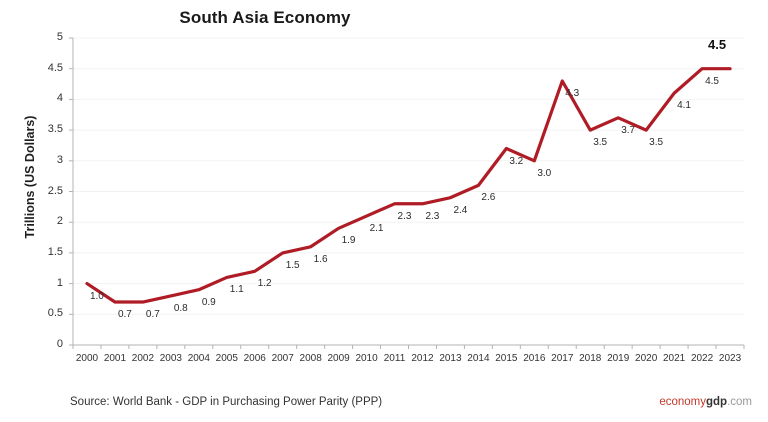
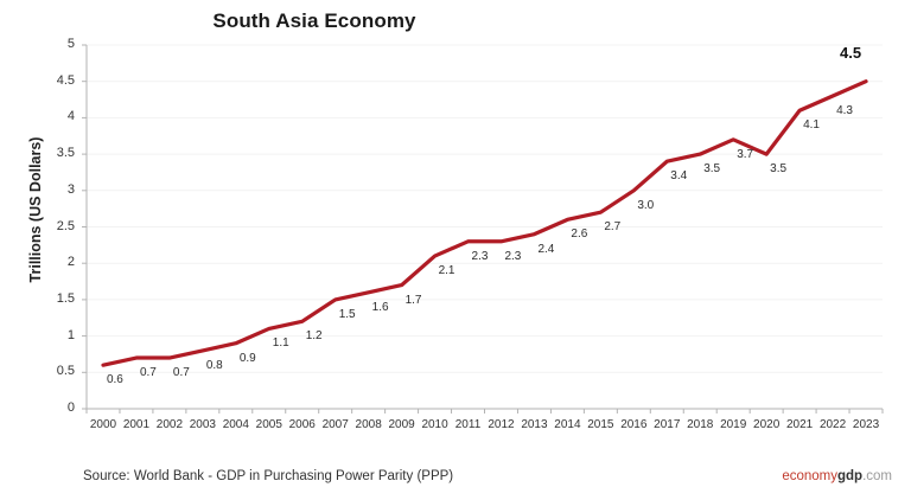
2000: 1.0 -> 0.6
2009: 1.9 -> 1.7
2015: 3.2 -> 2.7
2017: 4.3 -> 3.4
2022: 4.5 -> 4.3
